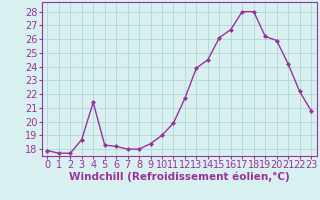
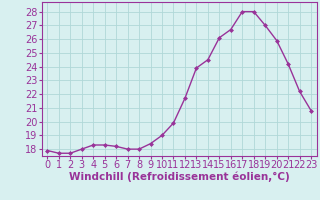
3: 18.7 -> 18.0
4: 21.4 -> 18.3
19: 26.2 -> 27.0
